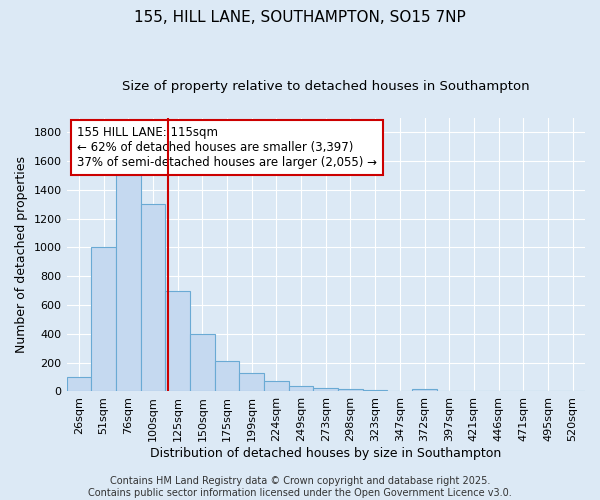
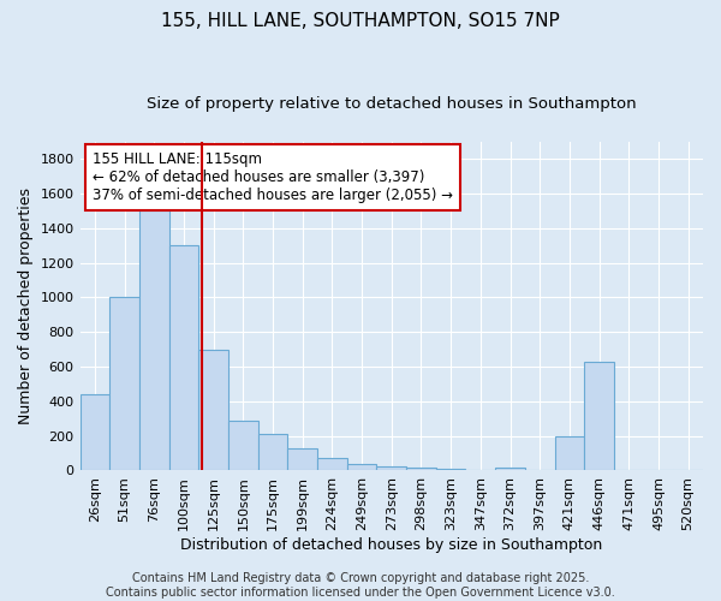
26sqm: 100 -> 440
150sqm: 400 -> 290
421sqm: 0 -> 200
446sqm: 0 -> 630
